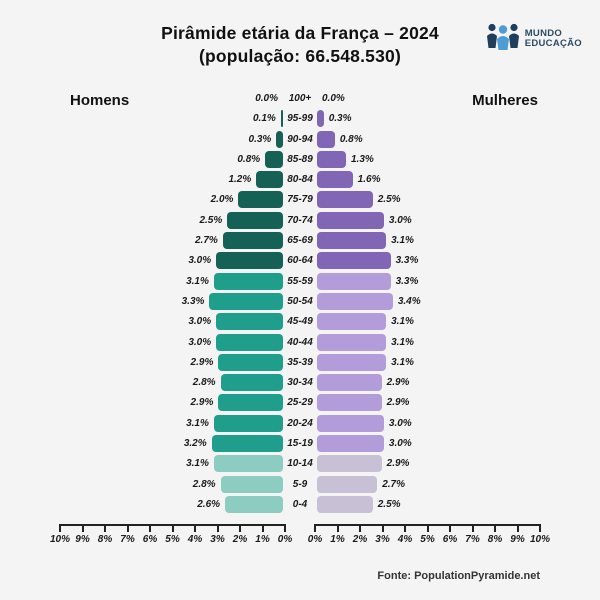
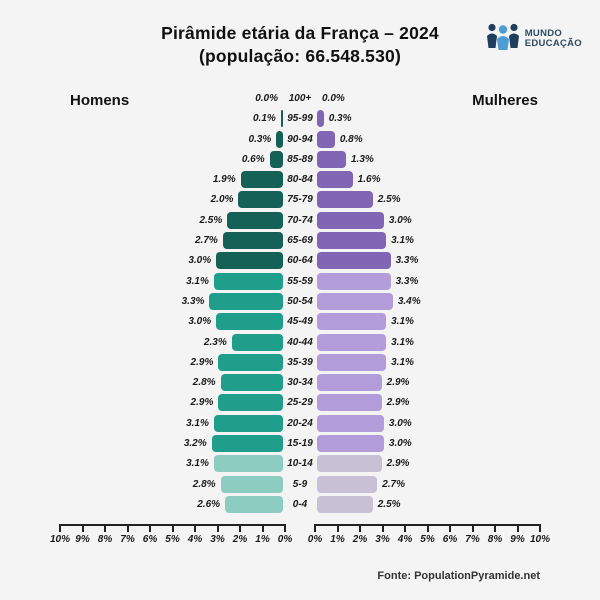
Homens/85-89: 0.8% -> 0.6%
Homens/80-84: 1.2% -> 1.9%
Homens/40-44: 3.0% -> 2.3%
